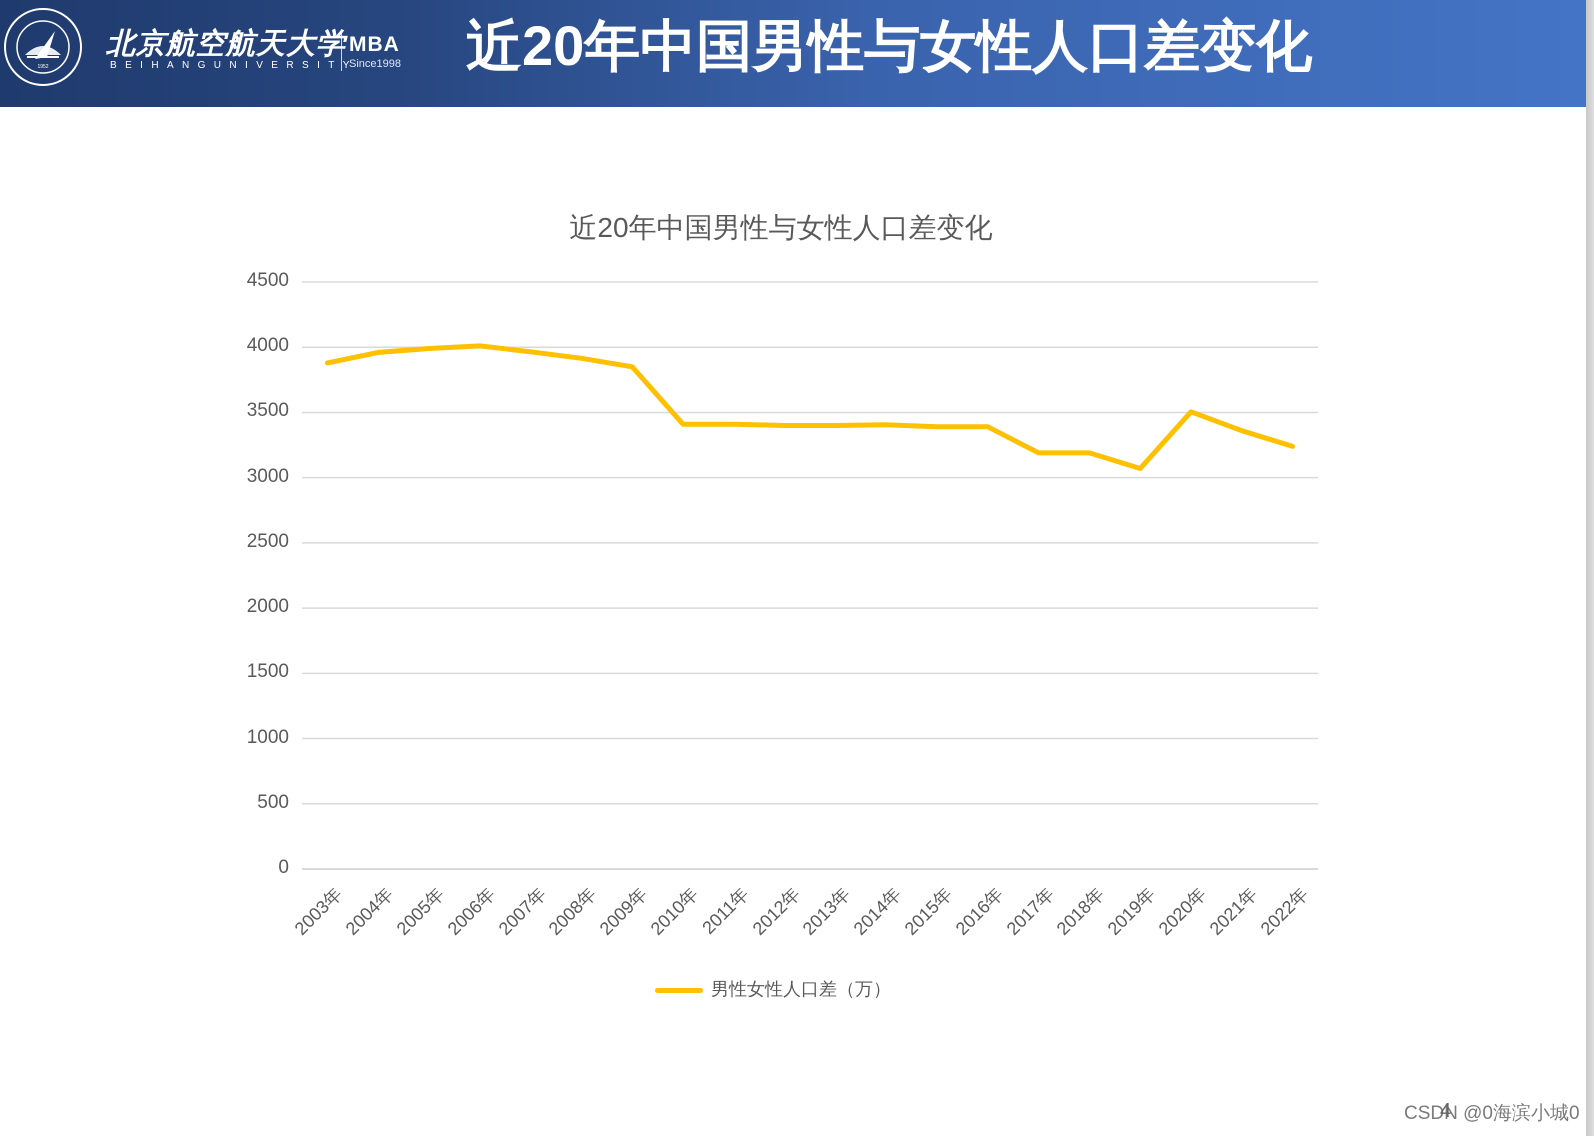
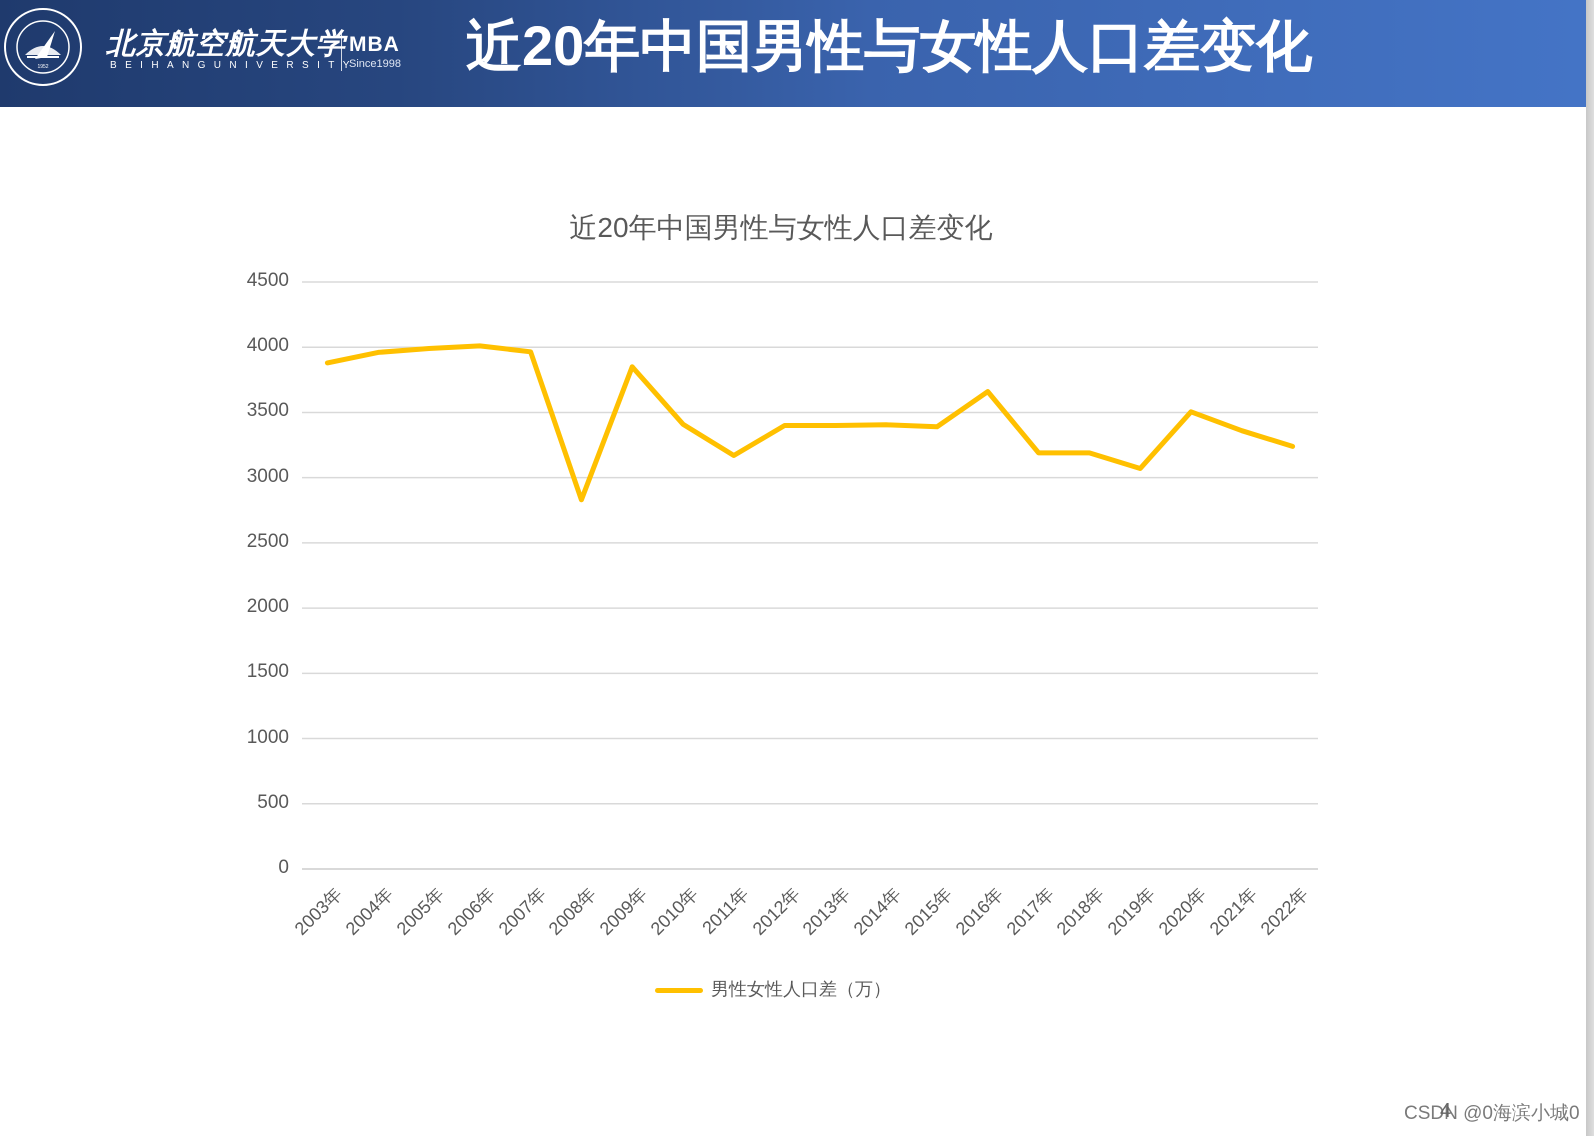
2008年: 3920 -> 2830
2011年: 3410 -> 3170
2016年: 3390 -> 3660
